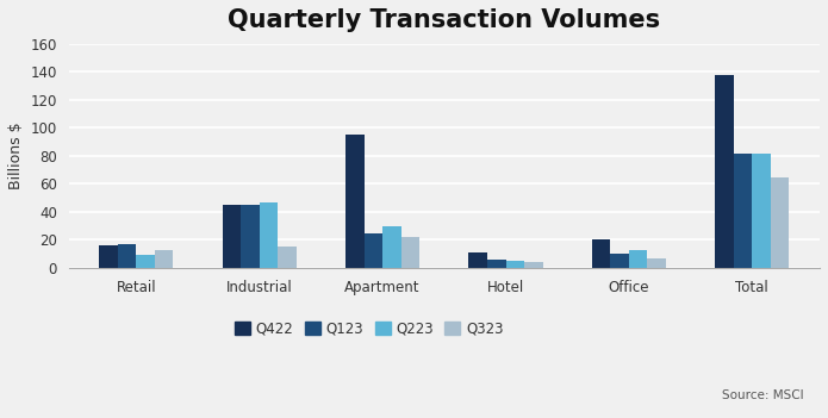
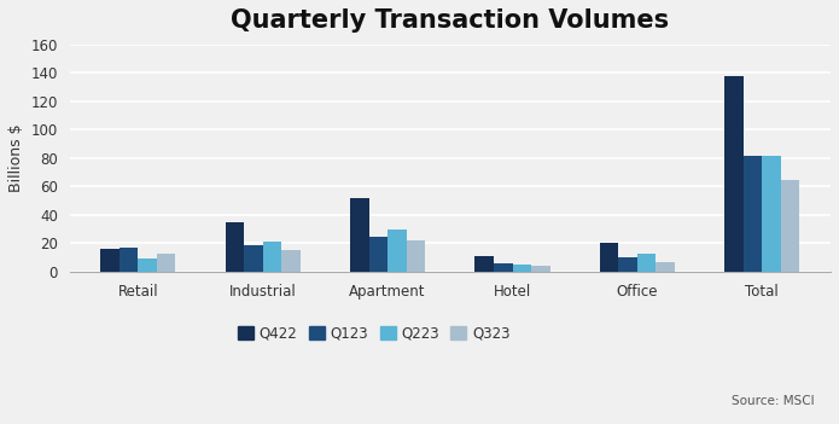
Q422/Industrial: 45 -> 35
Q123/Industrial: 45 -> 19
Q223/Industrial: 47 -> 21
Q422/Apartment: 95 -> 52
